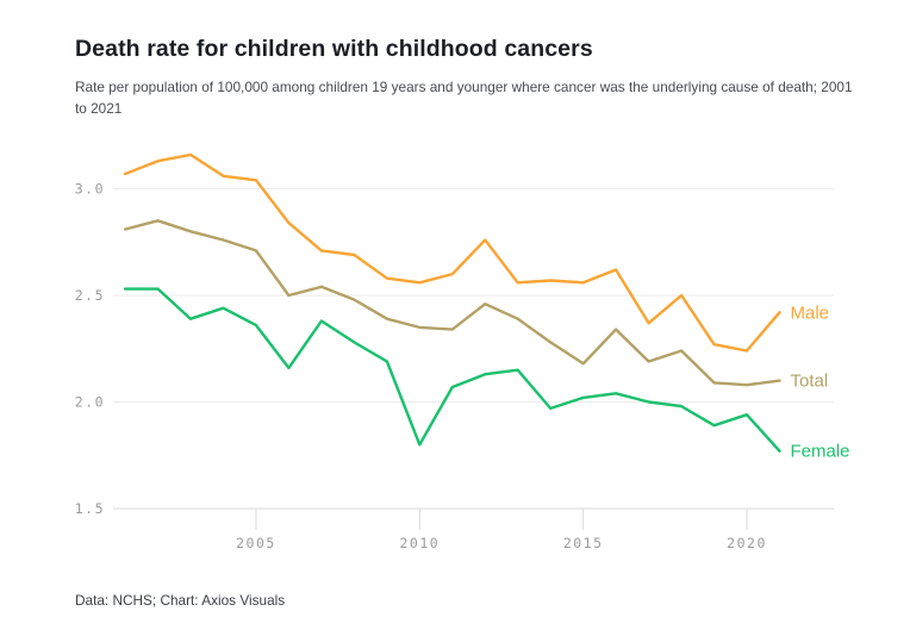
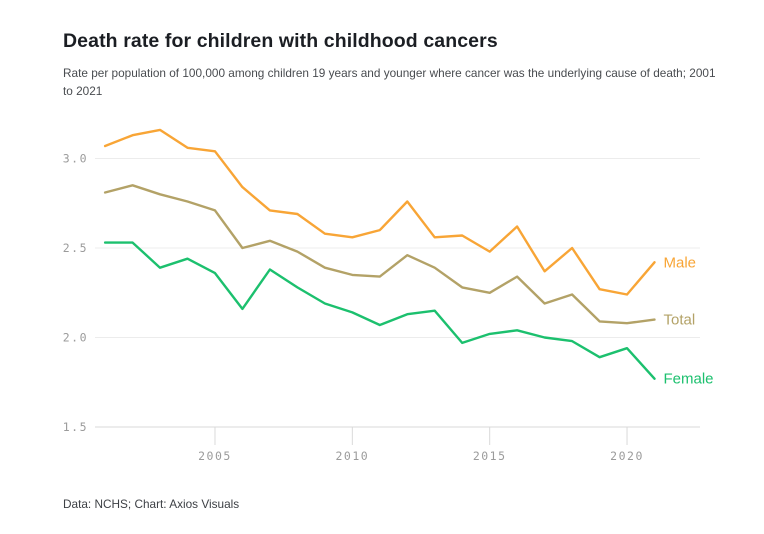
Female/2010: 1.80 -> 2.14
Male/2015: 2.56 -> 2.48
Total/2015: 2.18 -> 2.25
